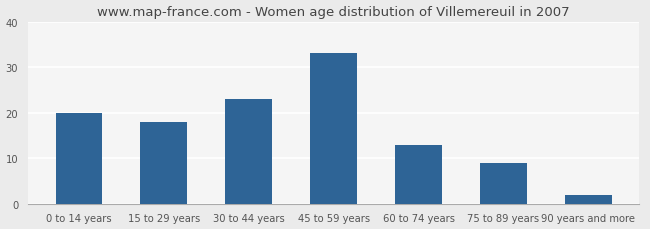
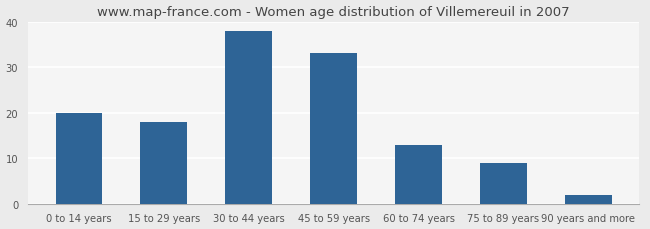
30 to 44 years: 23 -> 38
